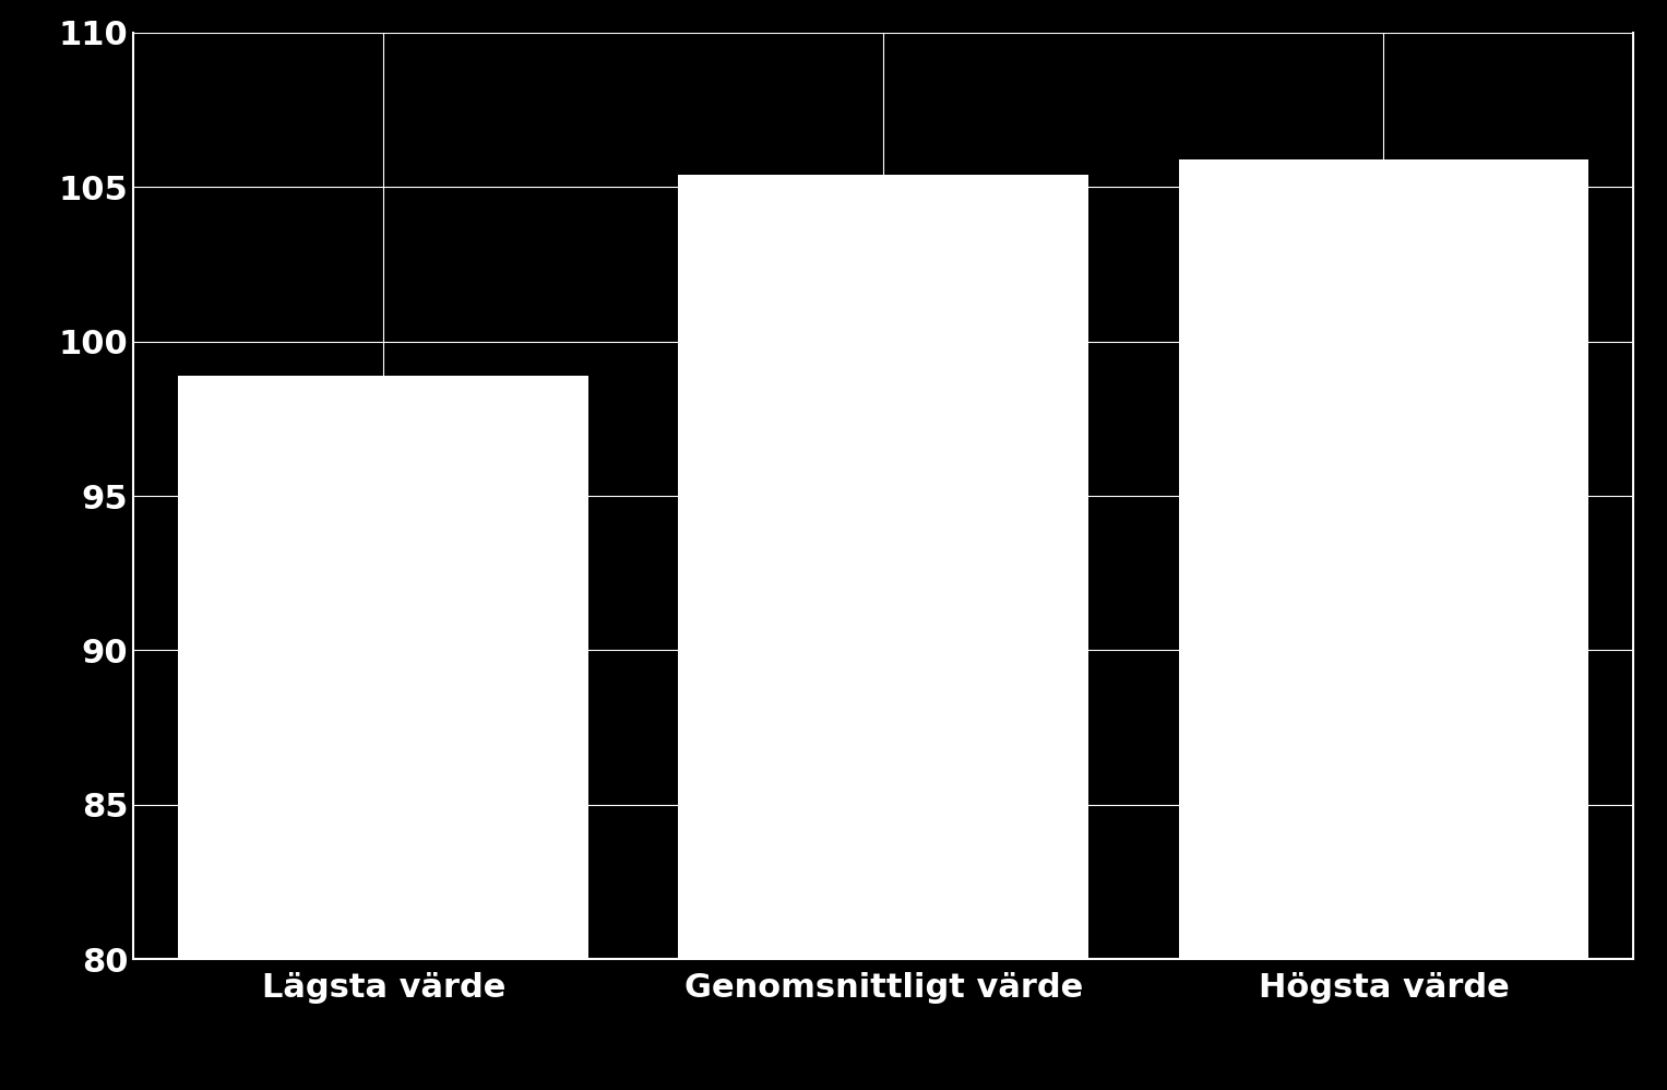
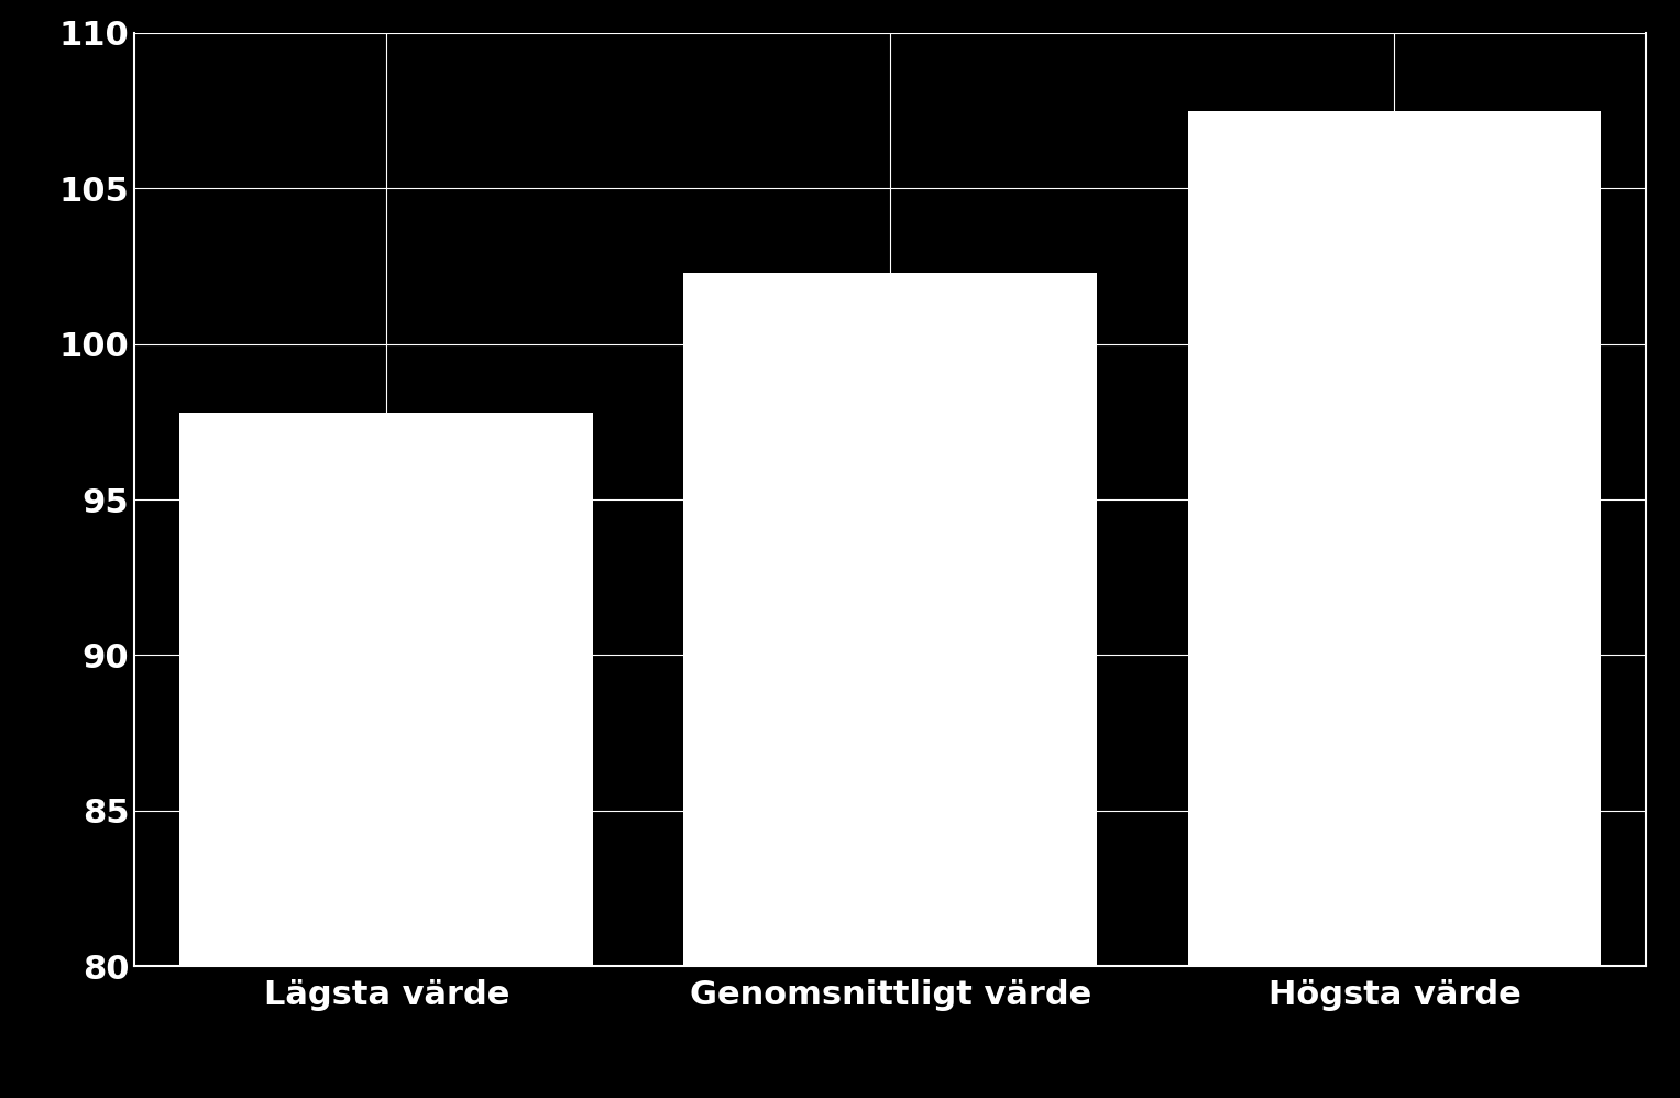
Lägsta värde: 98.9 -> 97.8
Genomsnittligt värde: 105.4 -> 102.3
Högsta värde: 105.9 -> 107.5
